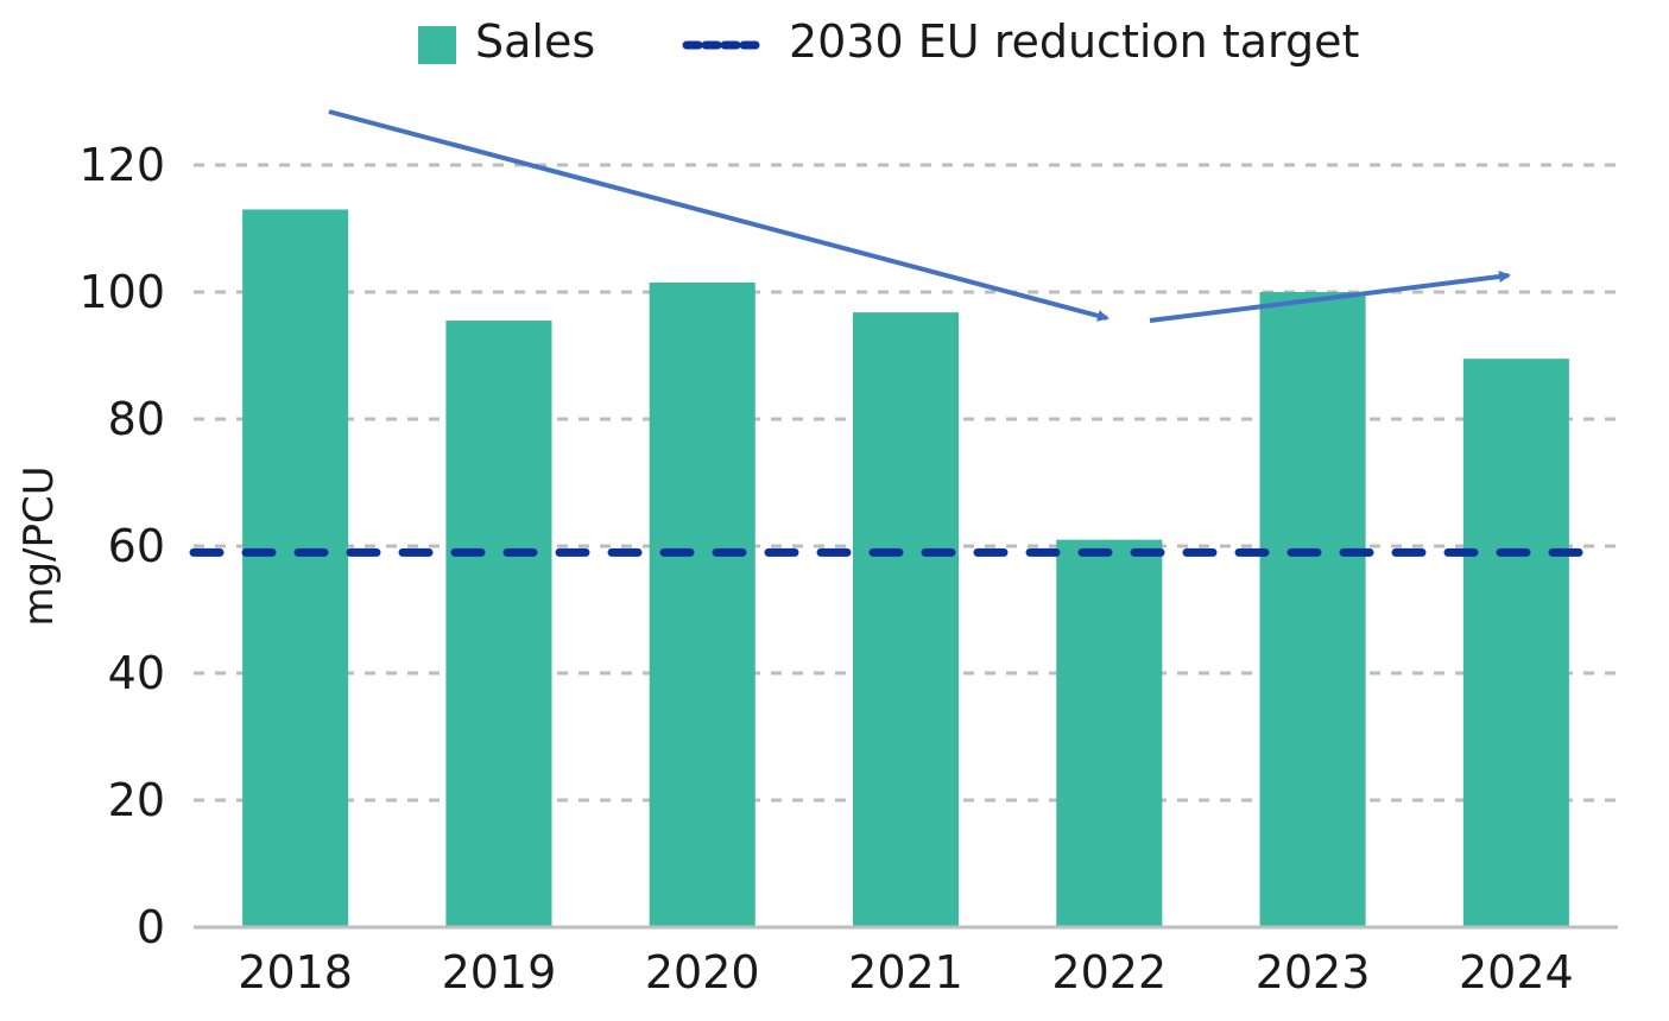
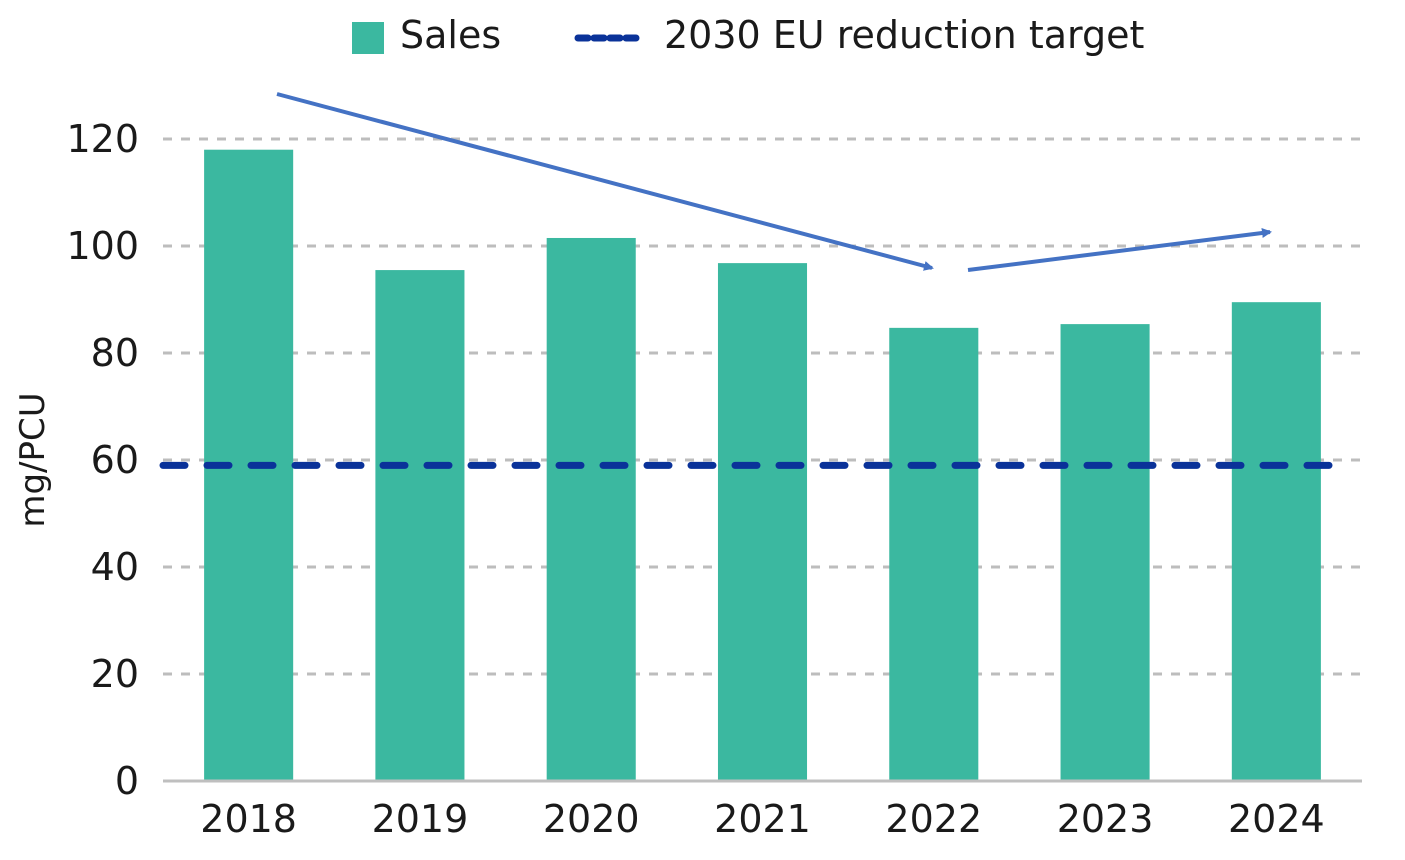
2018: 113 -> 118
2022: 61 -> 85
2023: 100 -> 85
